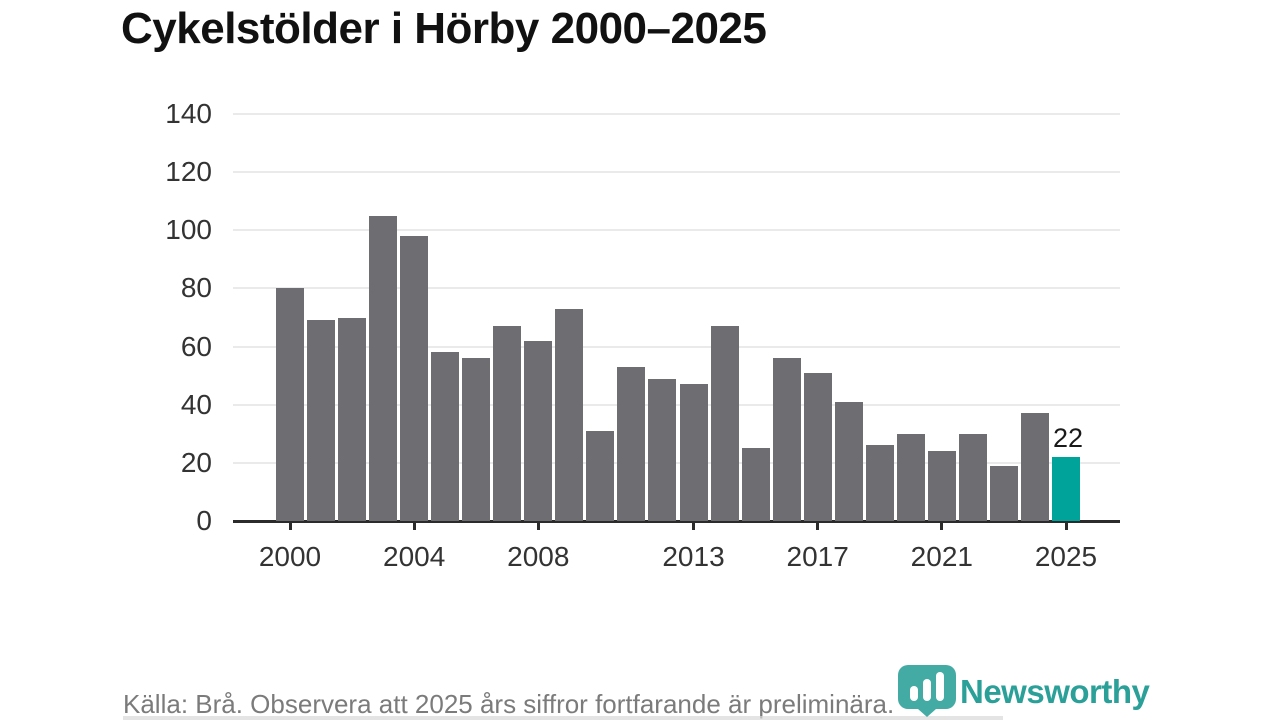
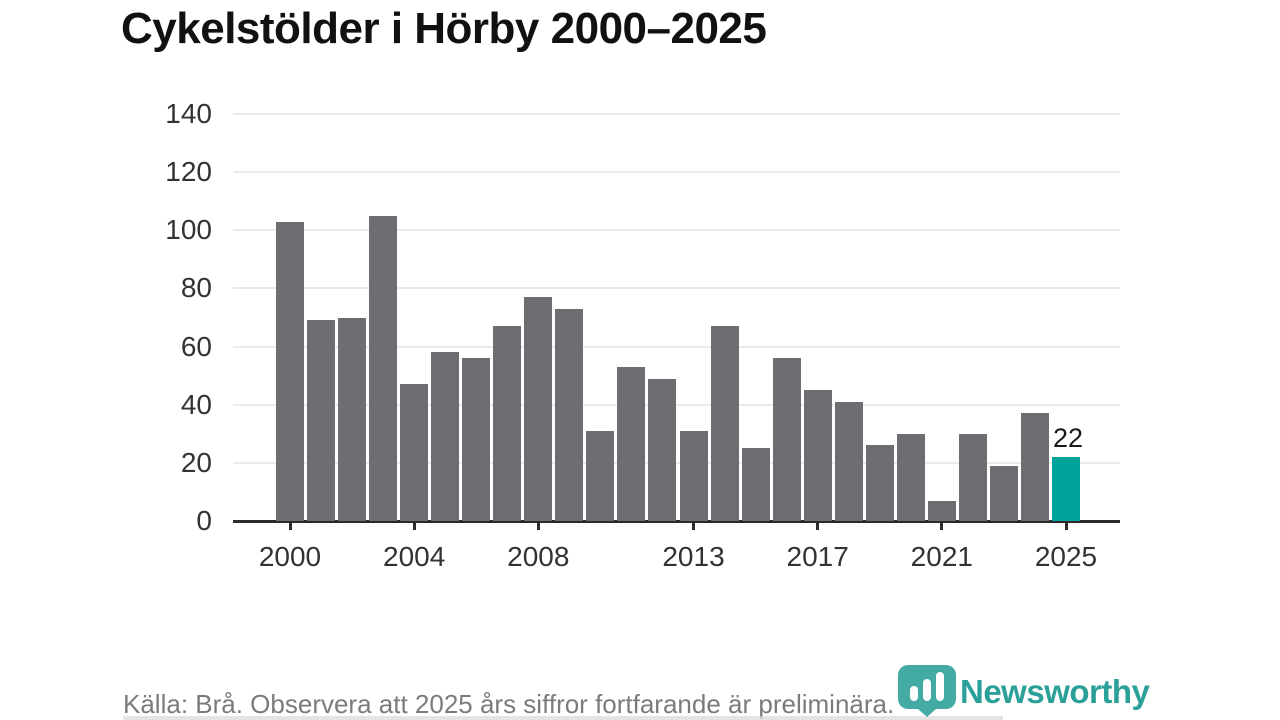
2000: 80 -> 103
2004: 98 -> 47
2008: 62 -> 77
2013: 47 -> 31
2017: 51 -> 45
2021: 24 -> 7
